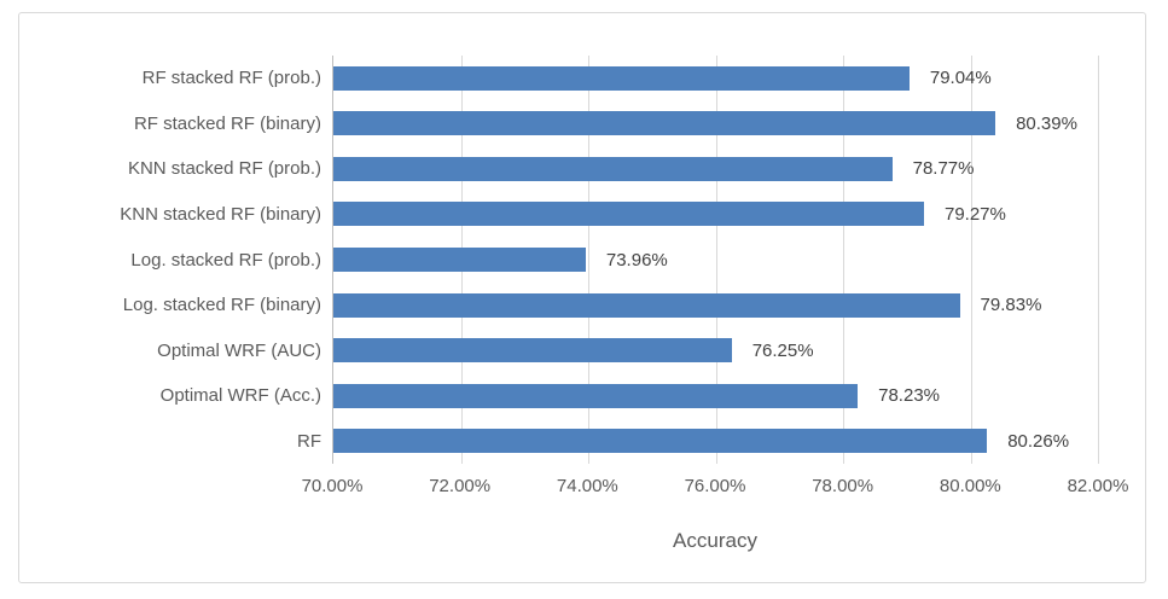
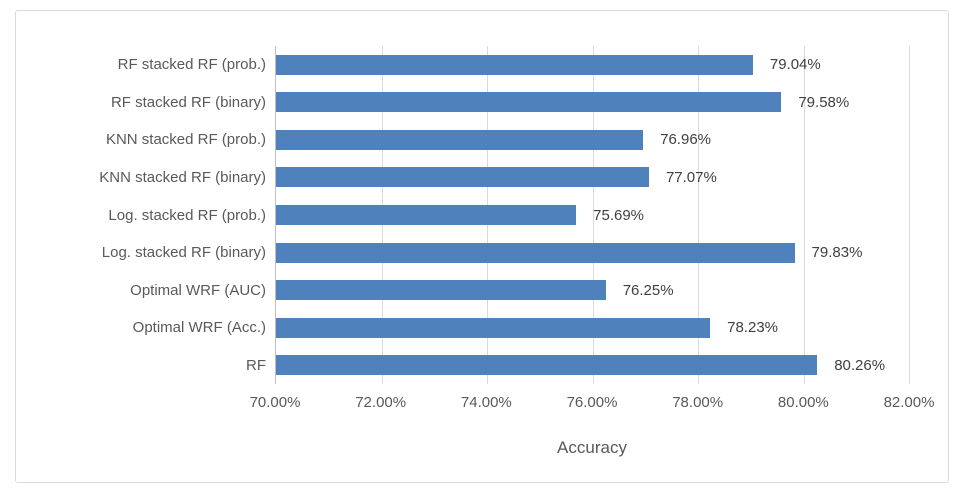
RF stacked RF (binary): 80.39% -> 79.58%
KNN stacked RF (prob.): 78.77% -> 76.96%
KNN stacked RF (binary): 79.27% -> 77.07%
Log. stacked RF (prob.): 73.96% -> 75.69%
